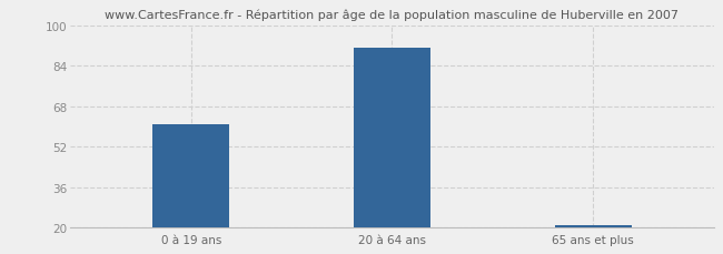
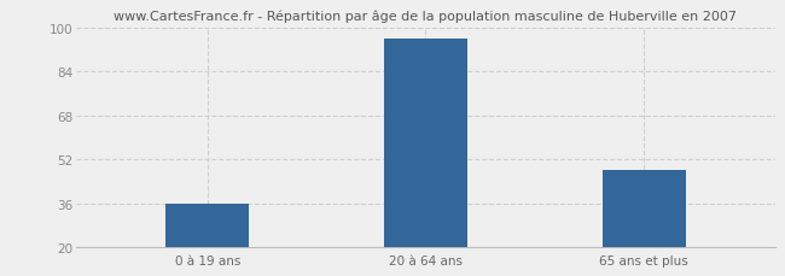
0 à 19 ans: 61 -> 36
20 à 64 ans: 91 -> 96
65 ans et plus: 21 -> 48
